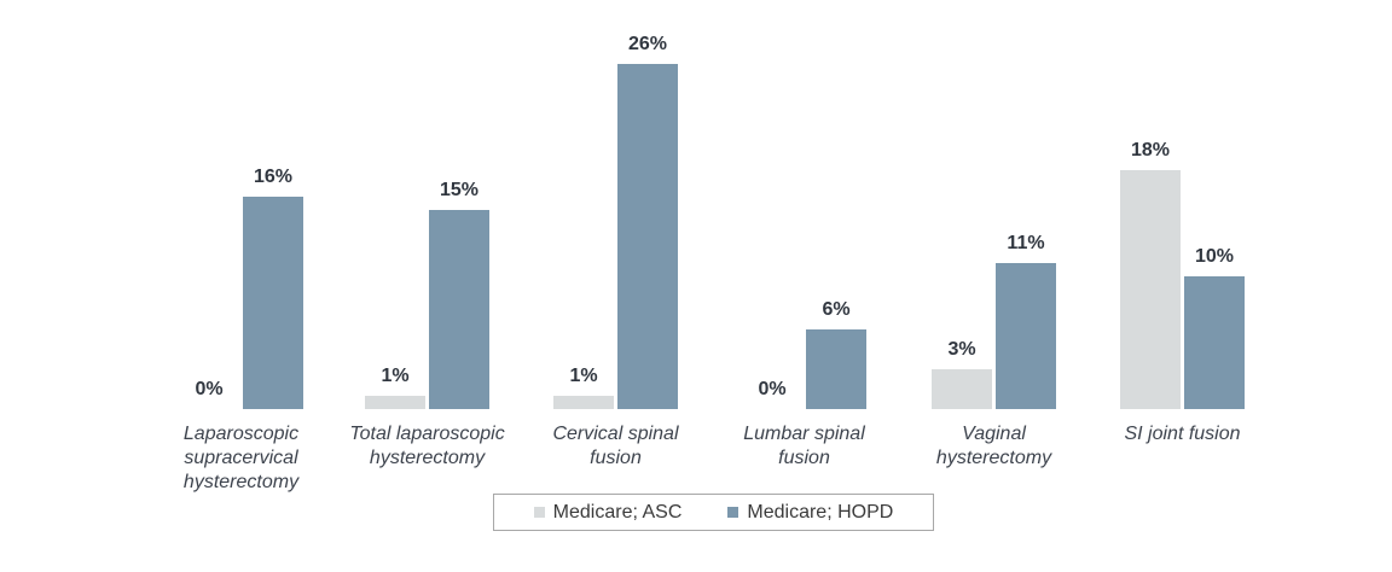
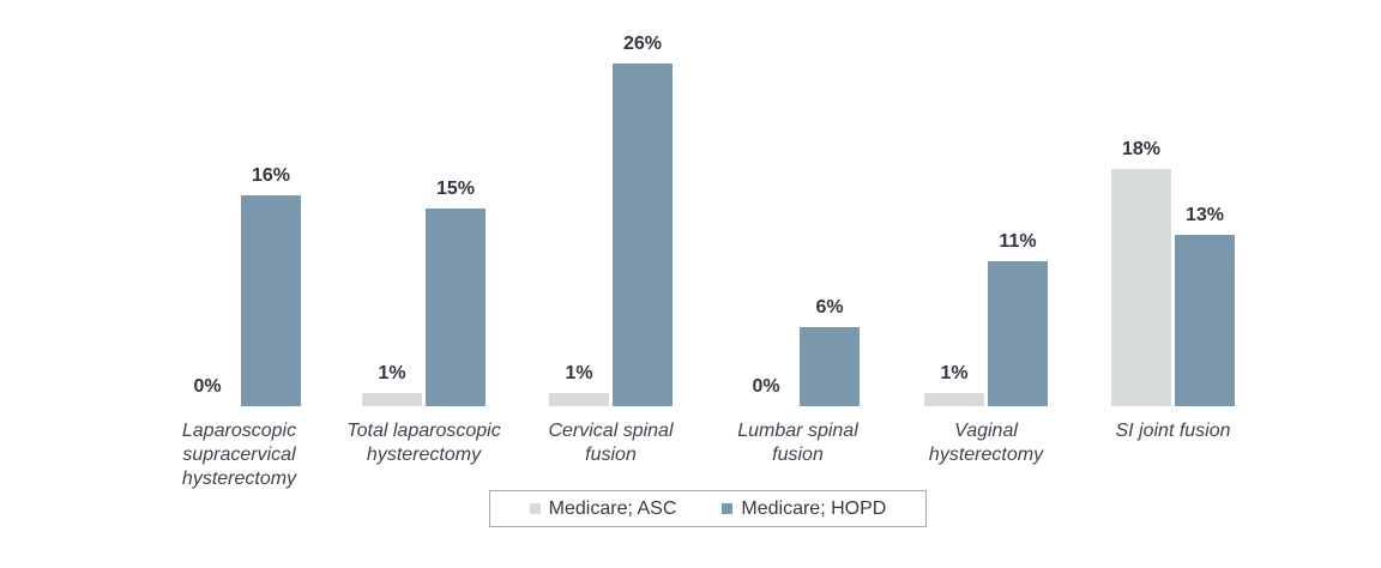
Medicare; ASC/Vaginal hysterectomy: 3% -> 1%
Medicare; HOPD/SI joint fusion: 10% -> 13%
